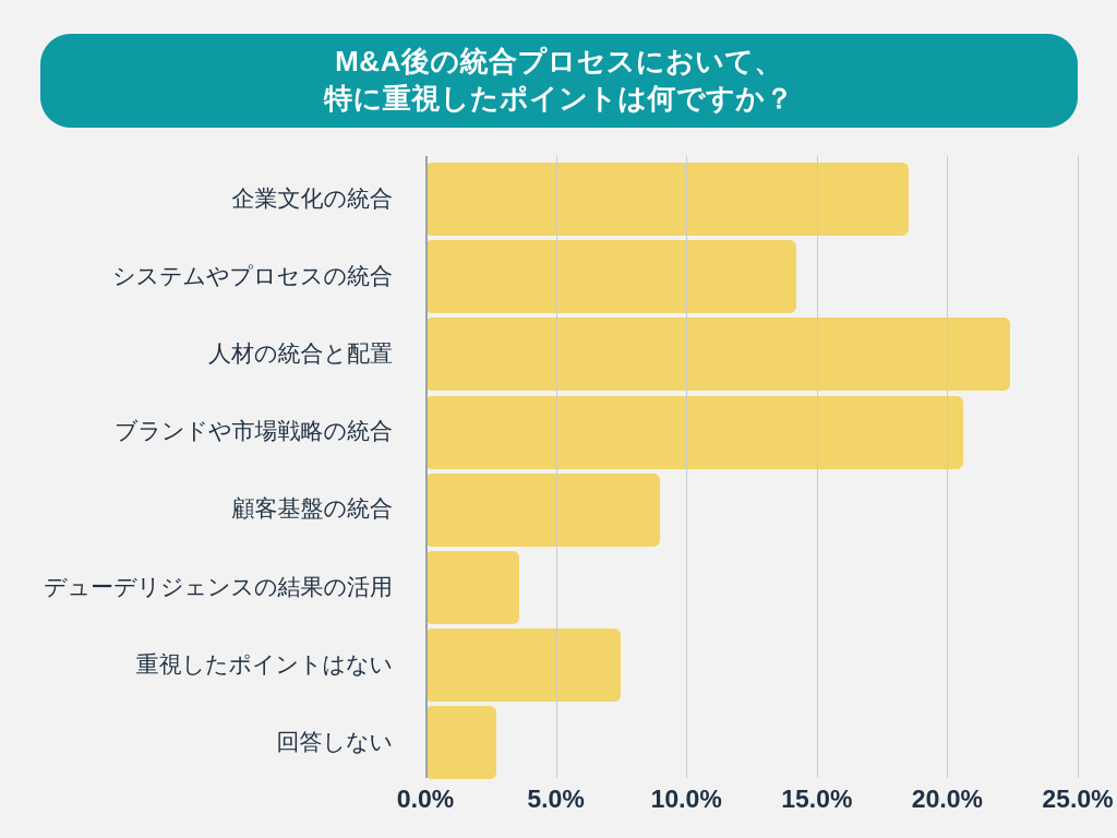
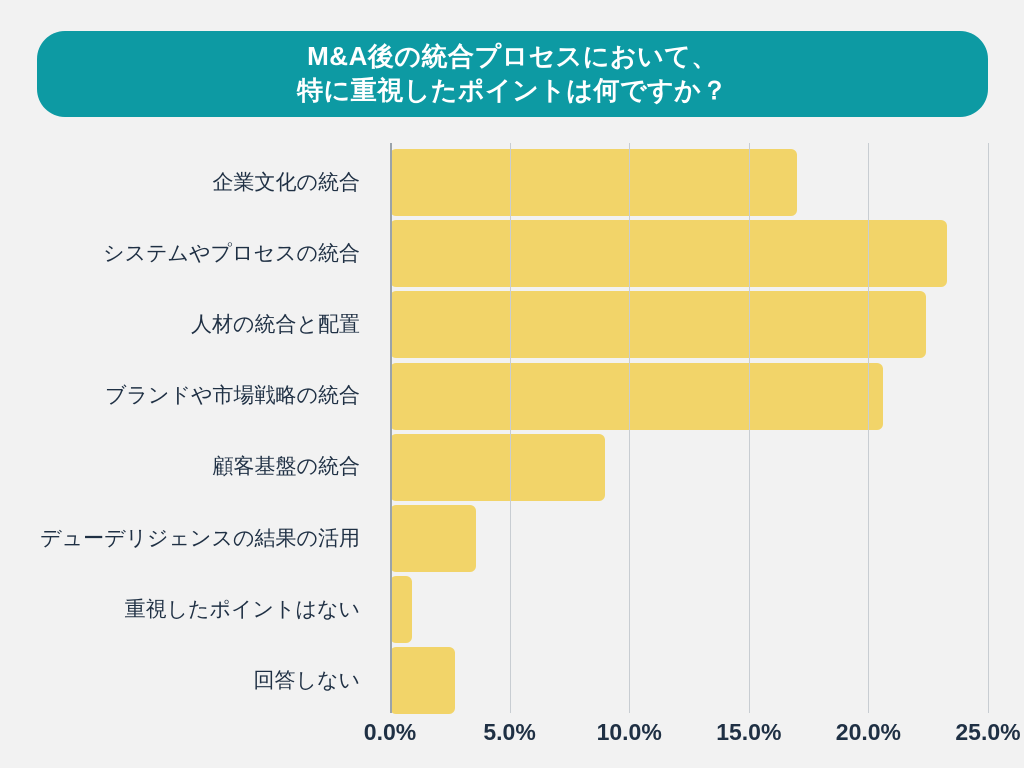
企業文化の統合: 18.5% -> 17.0%
システムやプロセスの統合: 14.2% -> 23.3%
重視したポイントはない: 7.5% -> 0.9%
